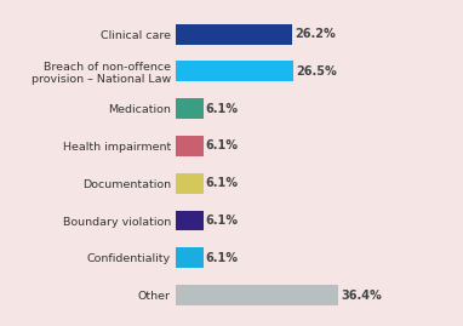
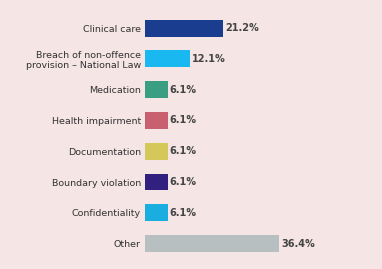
Clinical care: 26.2% -> 21.2%
Breach of non-offence provision – National Law: 26.5% -> 12.1%
